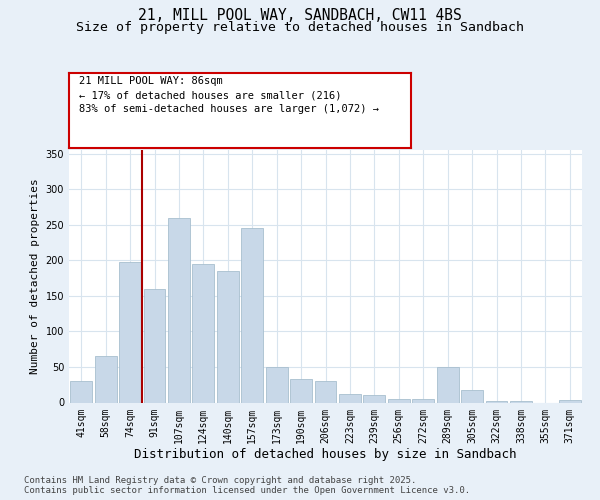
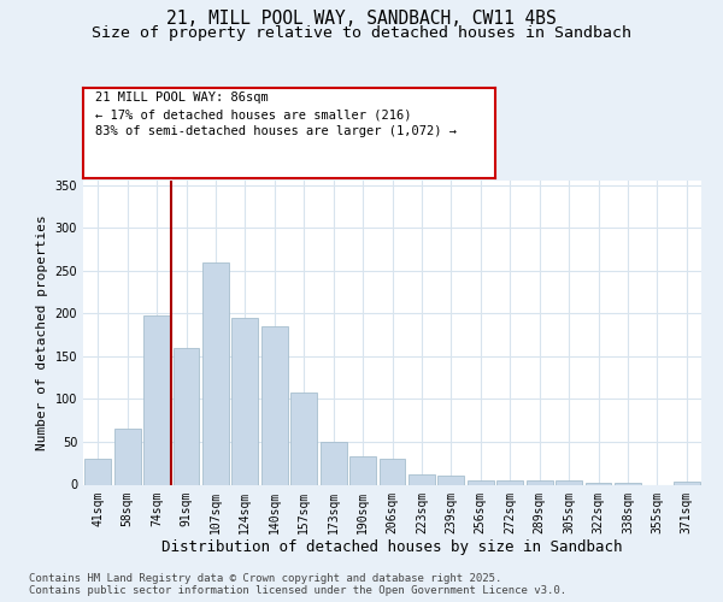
157sqm: 246 -> 107
289sqm: 50 -> 5
305sqm: 18 -> 5
